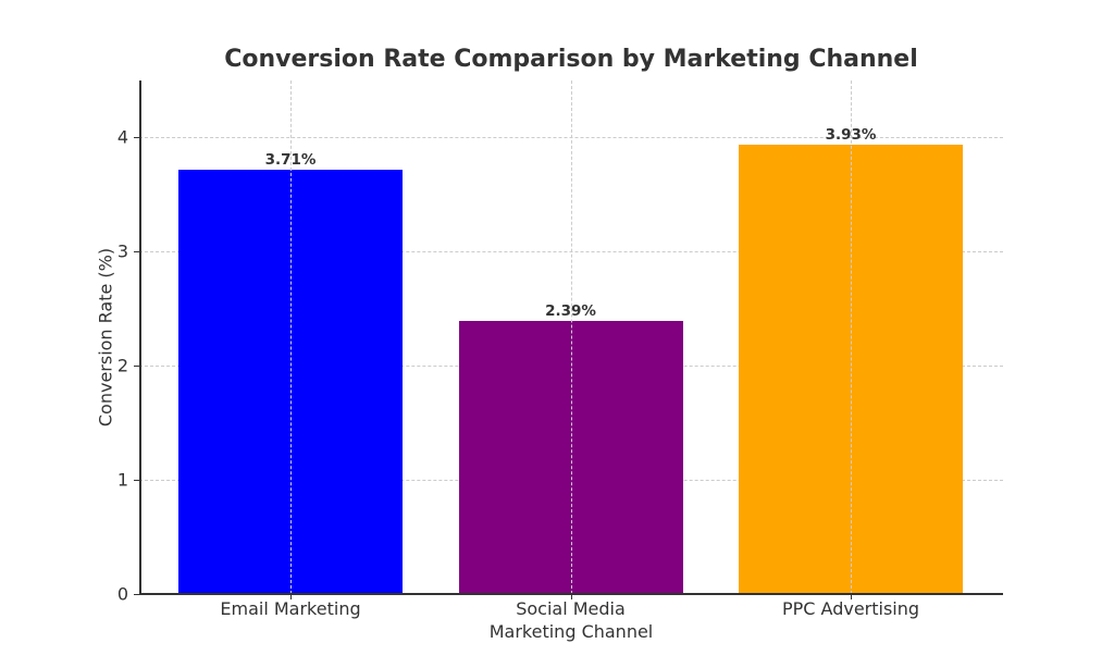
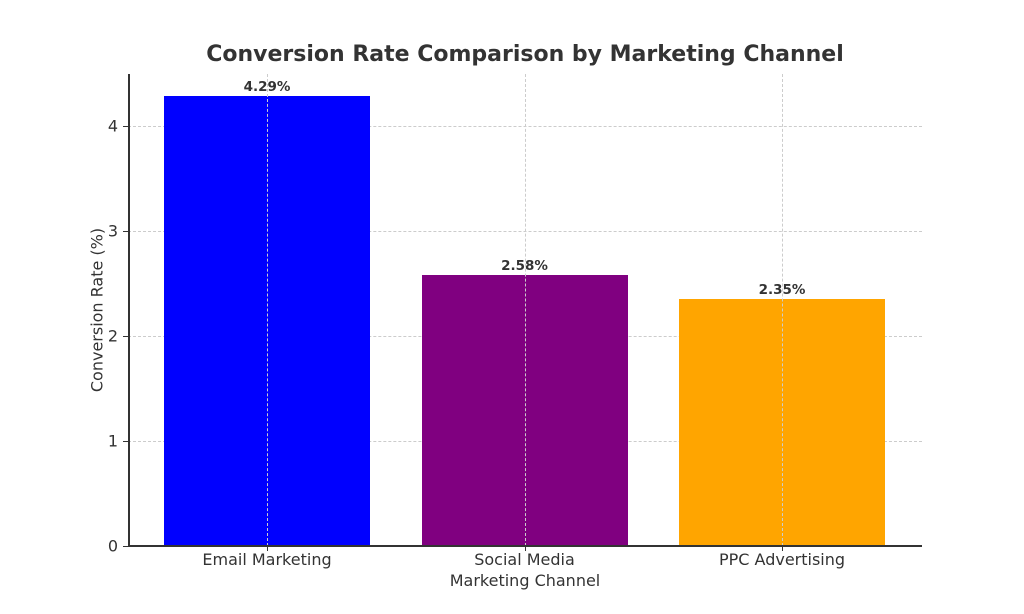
Email Marketing: 3.71% -> 4.29%
Social Media: 2.39% -> 2.58%
PPC Advertising: 3.93% -> 2.35%
